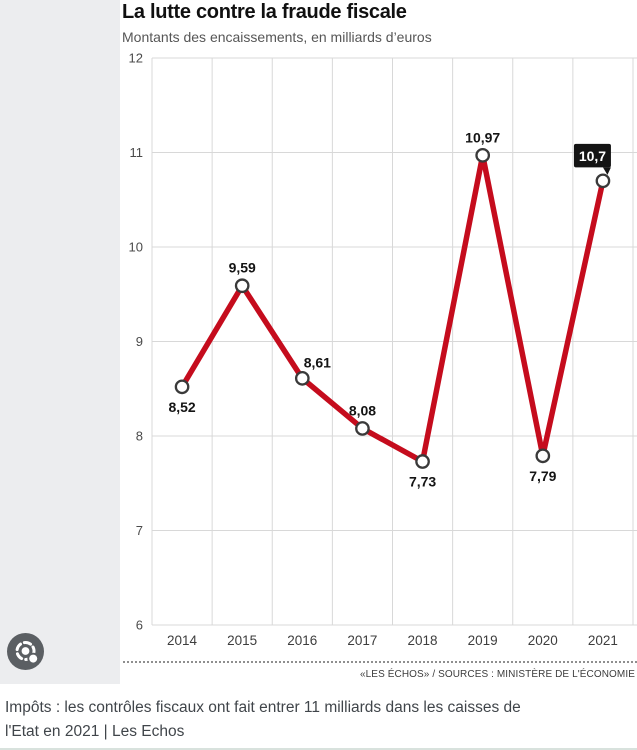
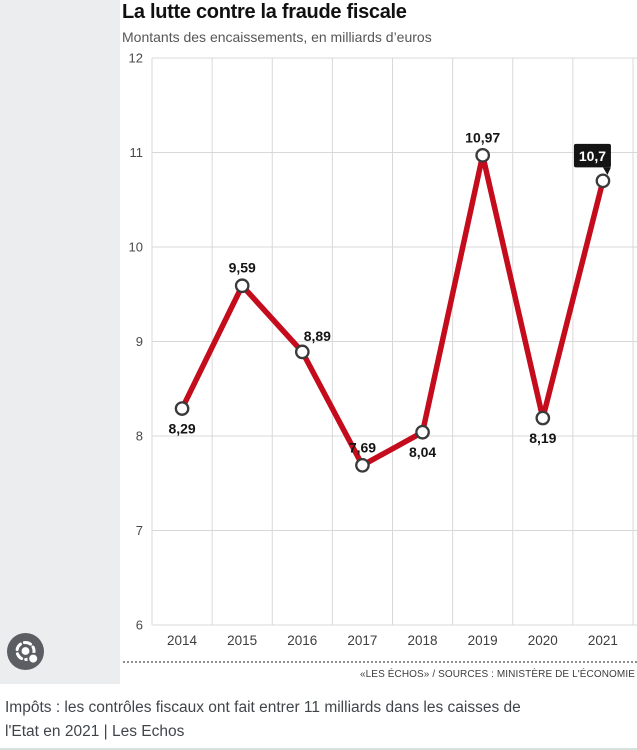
2014: 8,52 -> 8,29
2016: 8,61 -> 8,89
2017: 8,08 -> 7,69
2018: 7,73 -> 8,04
2020: 7,79 -> 8,19
